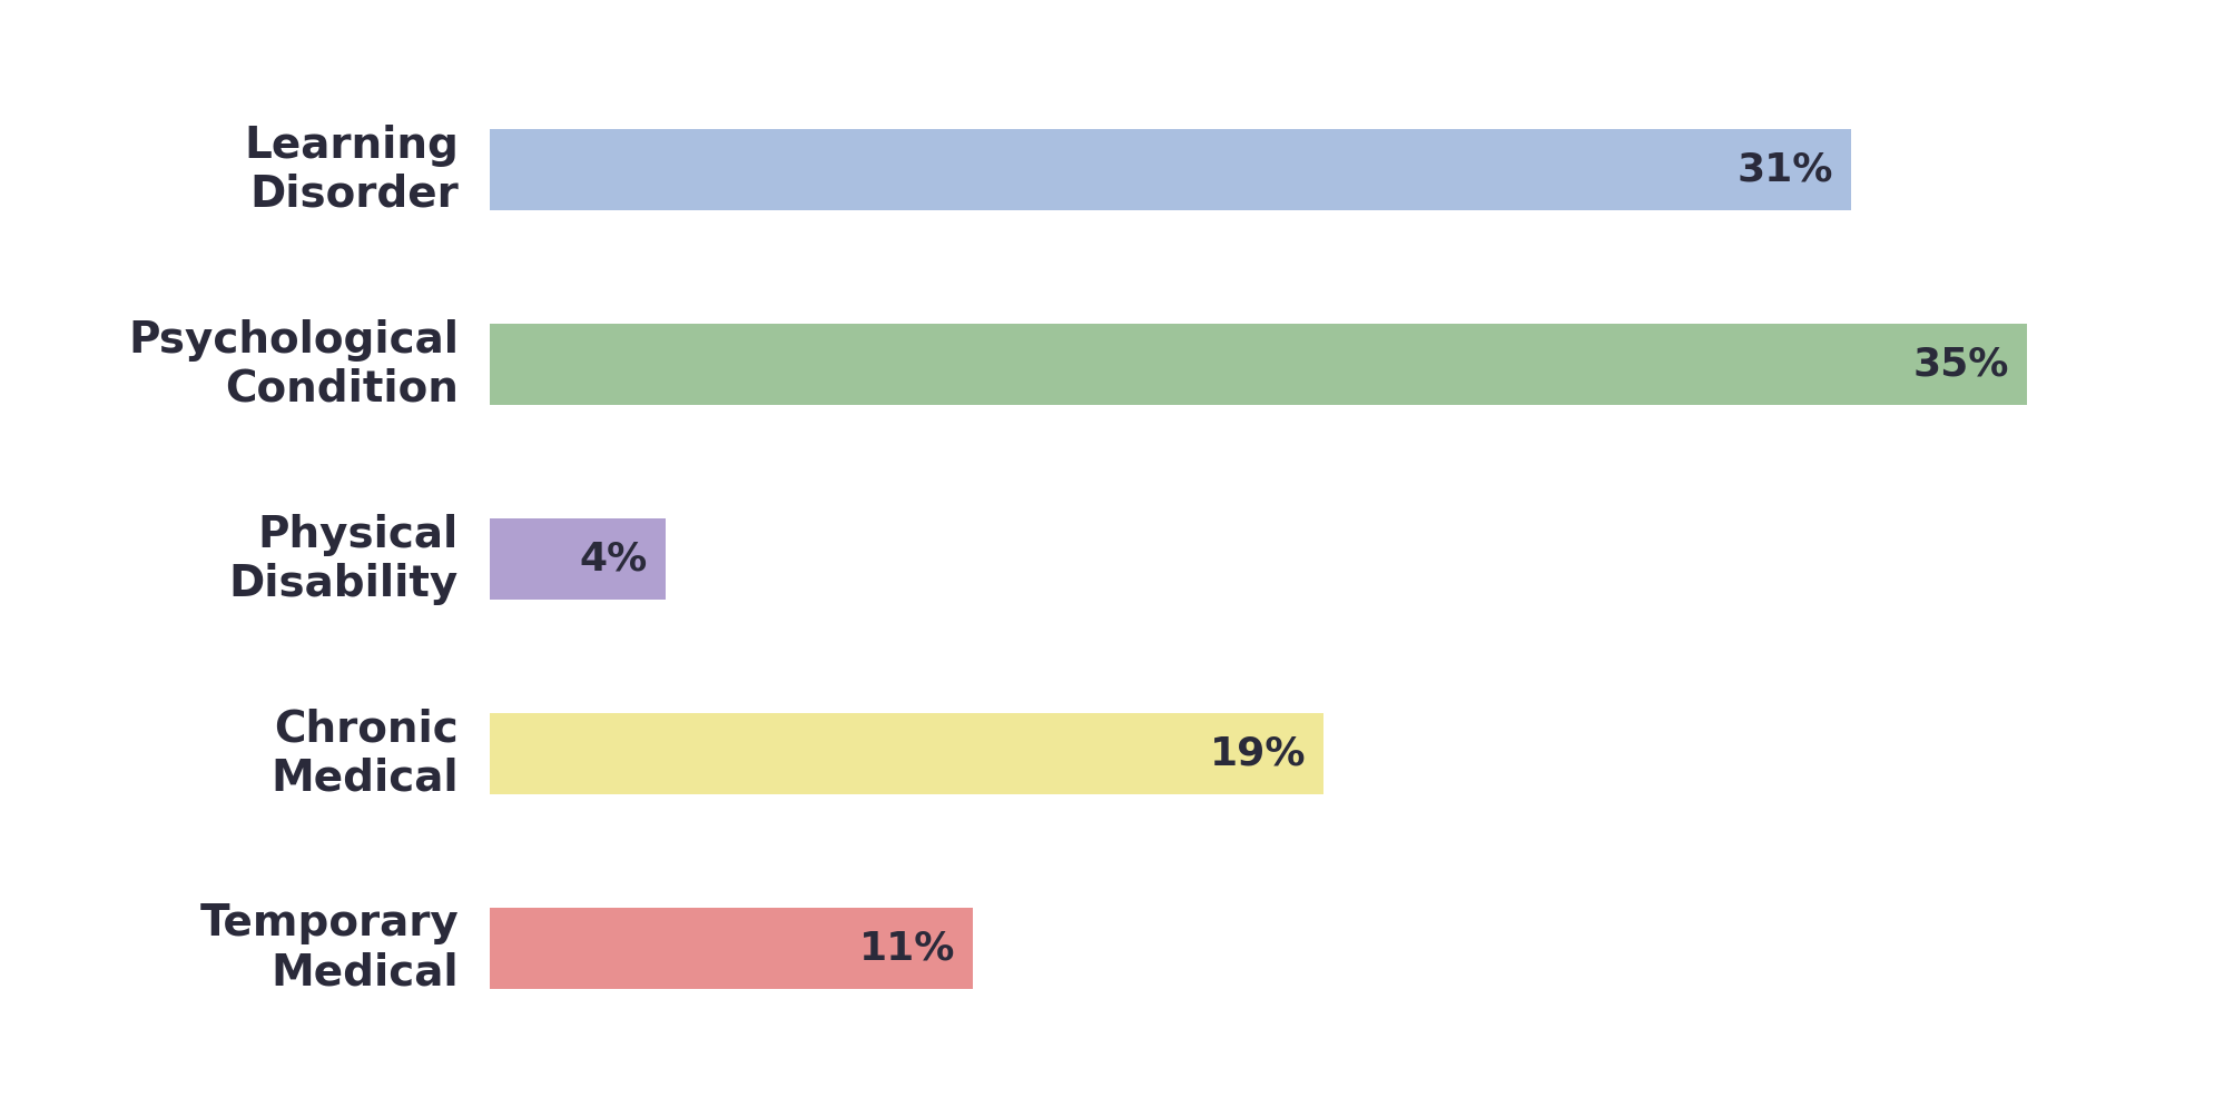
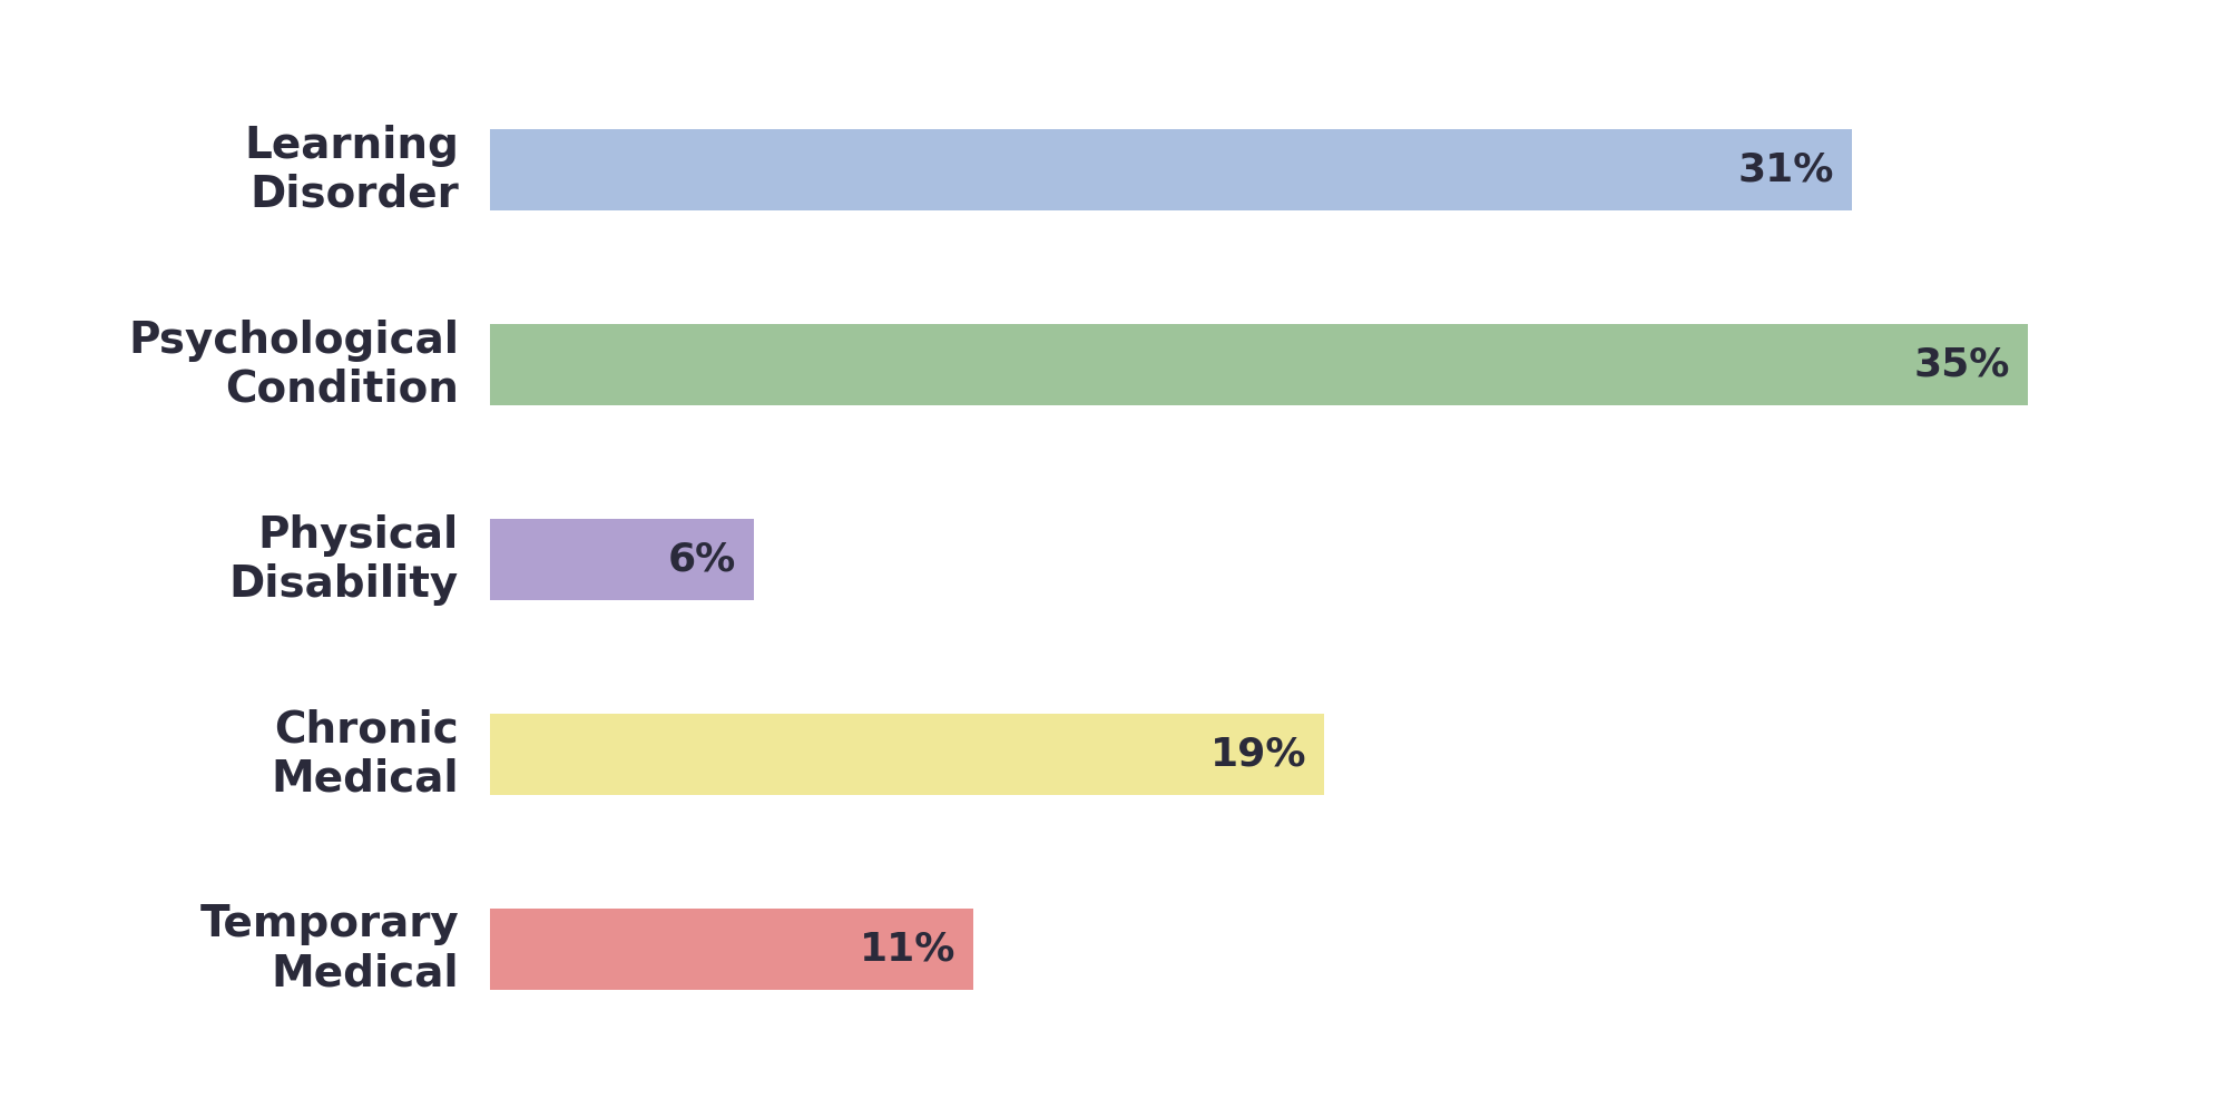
Physical Disability: 4% -> 6%
